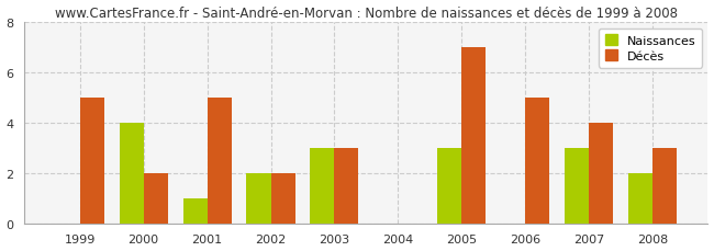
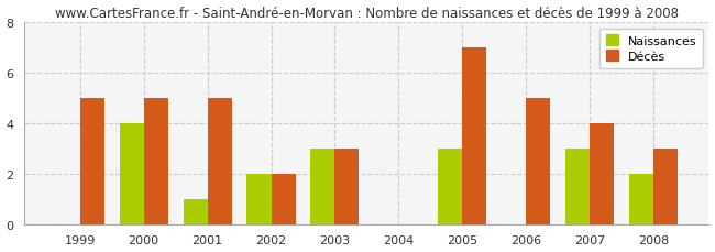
Décès/2000: 2 -> 5
